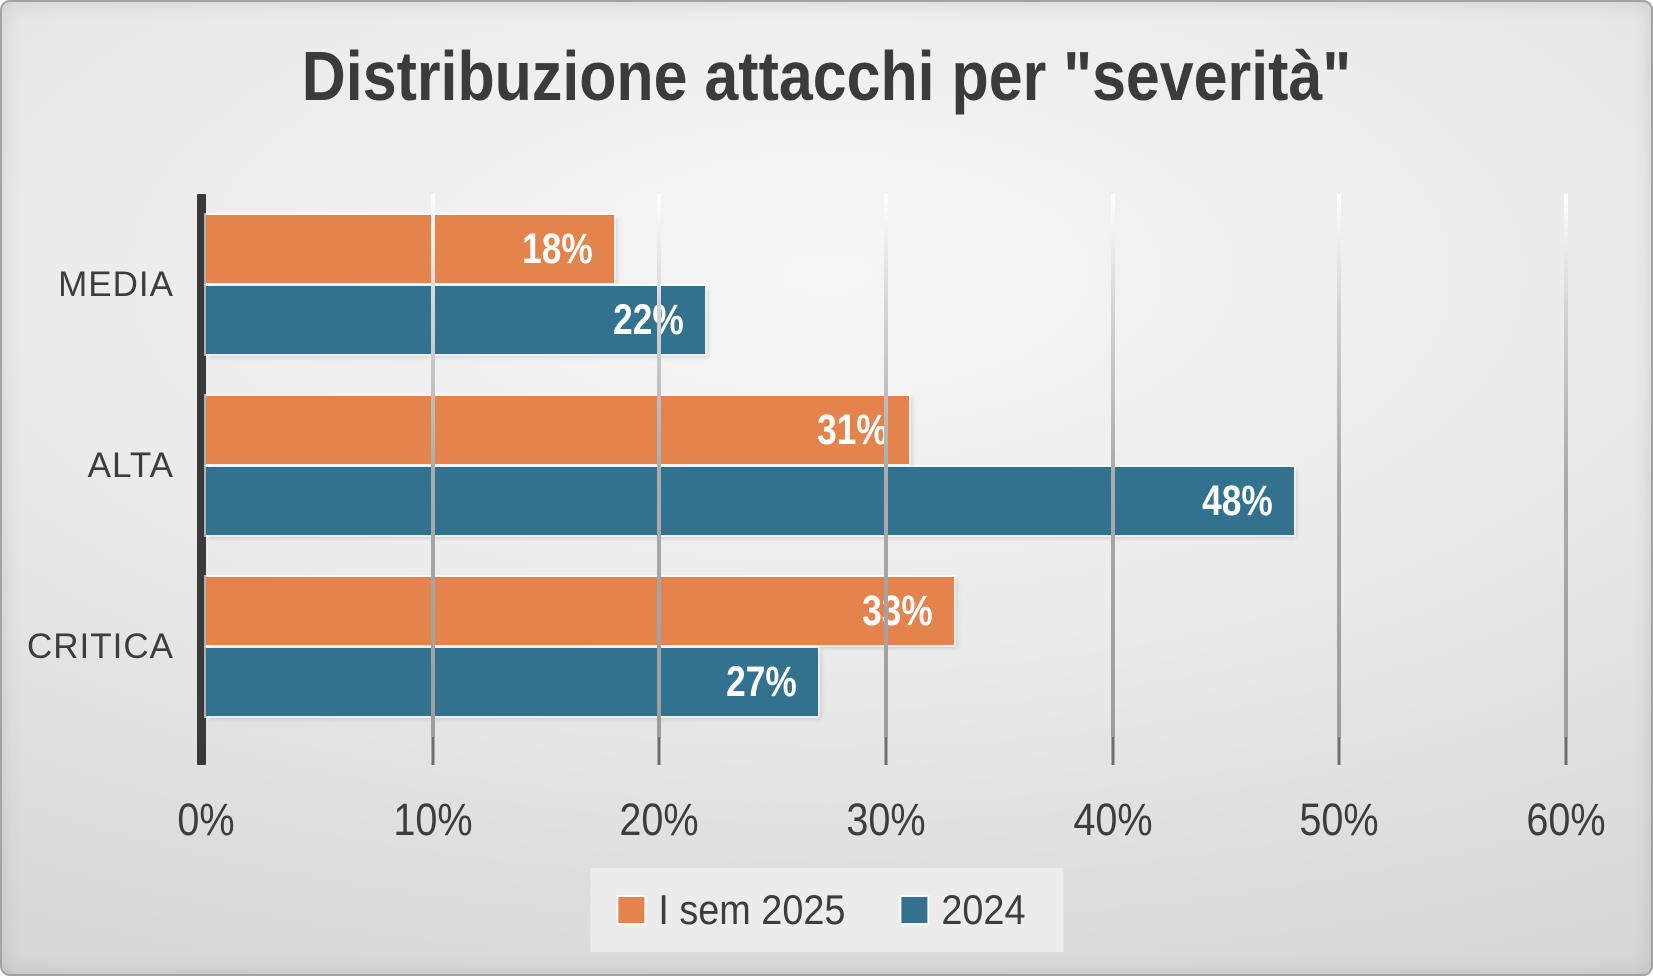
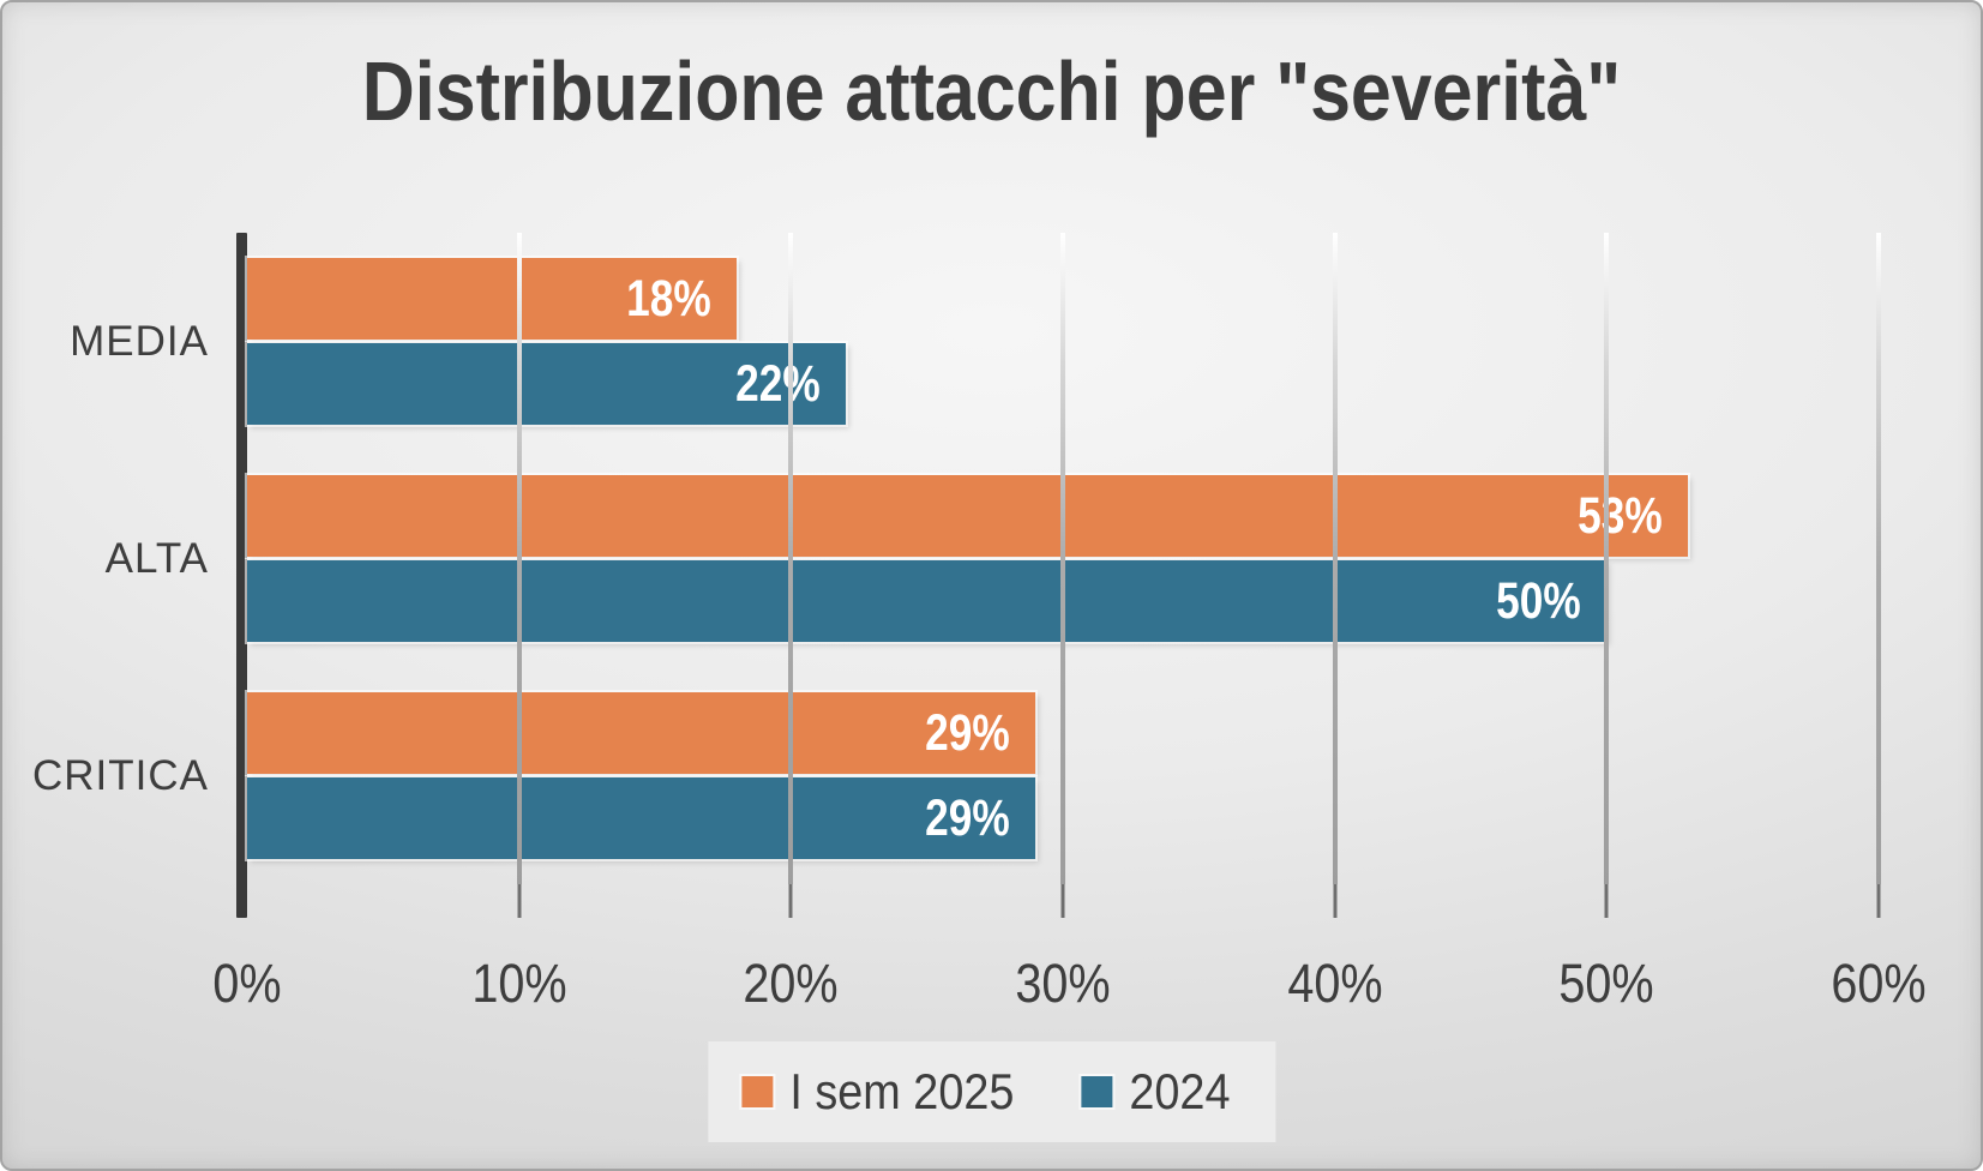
I sem 2025/ALTA: 31% -> 53%
2024/ALTA: 48% -> 50%
I sem 2025/CRITICA: 33% -> 29%
2024/CRITICA: 27% -> 29%
